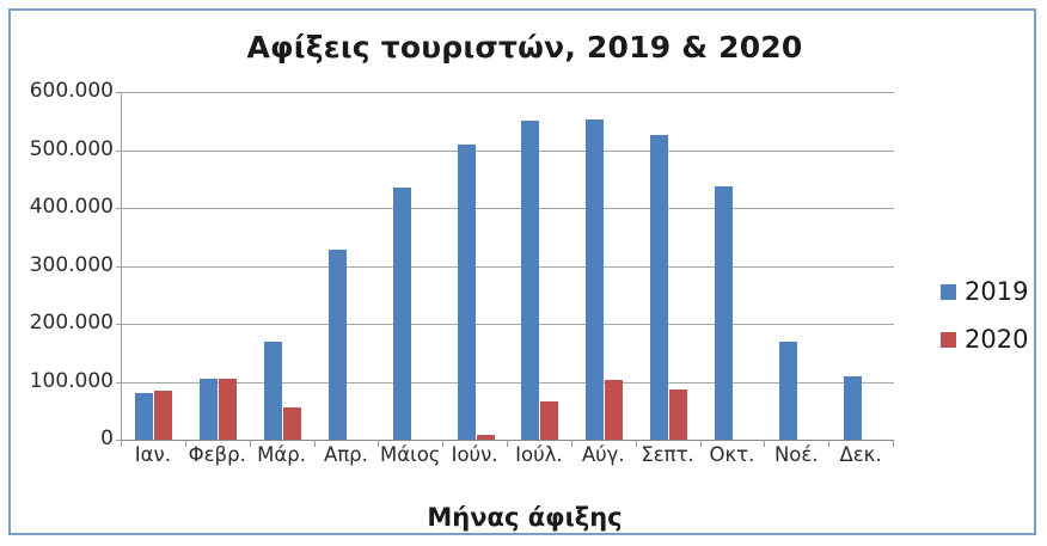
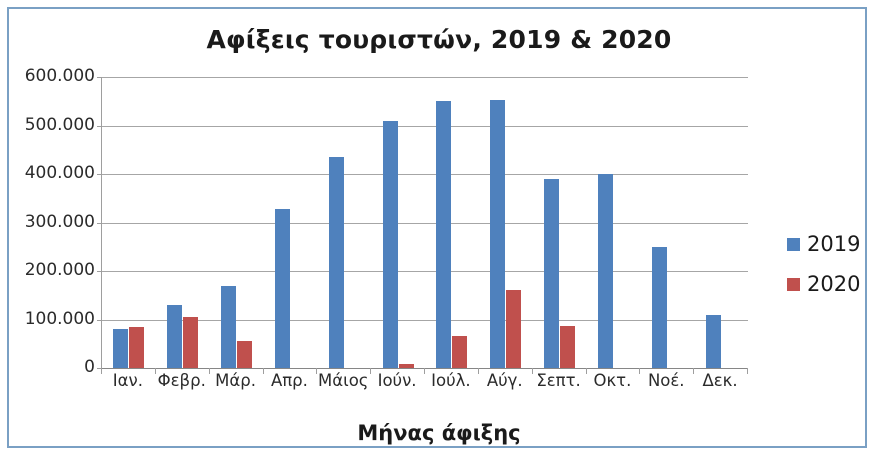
2019/Φεβρ.: 100000 -> 130000
2020/Αύγ.: 100000 -> 160000
2019/Σεπτ.: 520000 -> 390000
2019/Οκτ.: 440000 -> 400000
2019/Νοέ.: 170000 -> 250000
